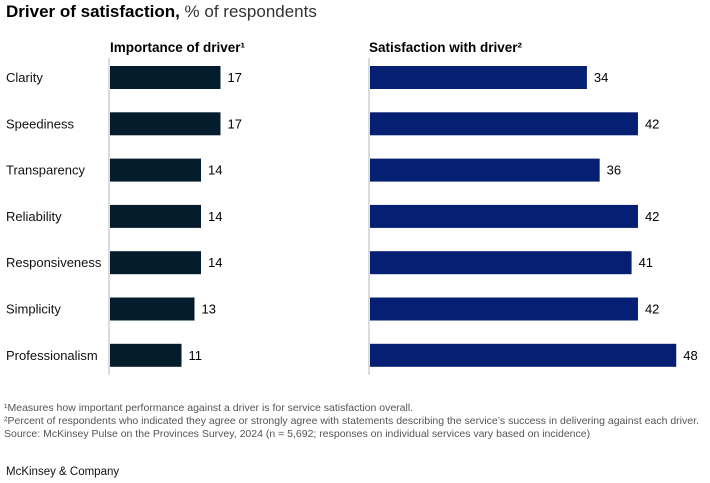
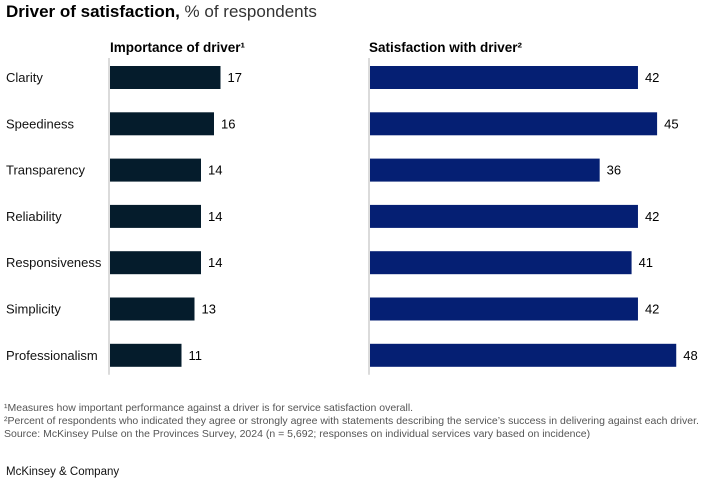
Importance of driver¹/Speediness: 17 -> 16
Satisfaction with driver²/Clarity: 34 -> 42
Satisfaction with driver²/Speediness: 42 -> 45
